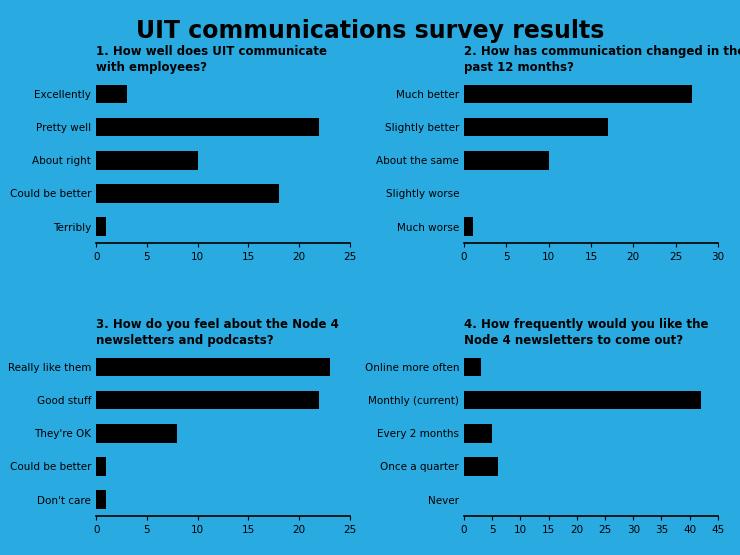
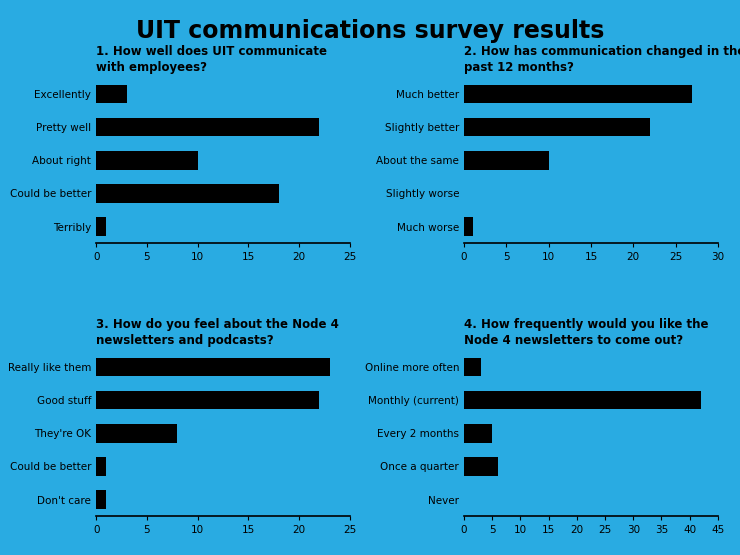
Slightly better: 17 -> 22
